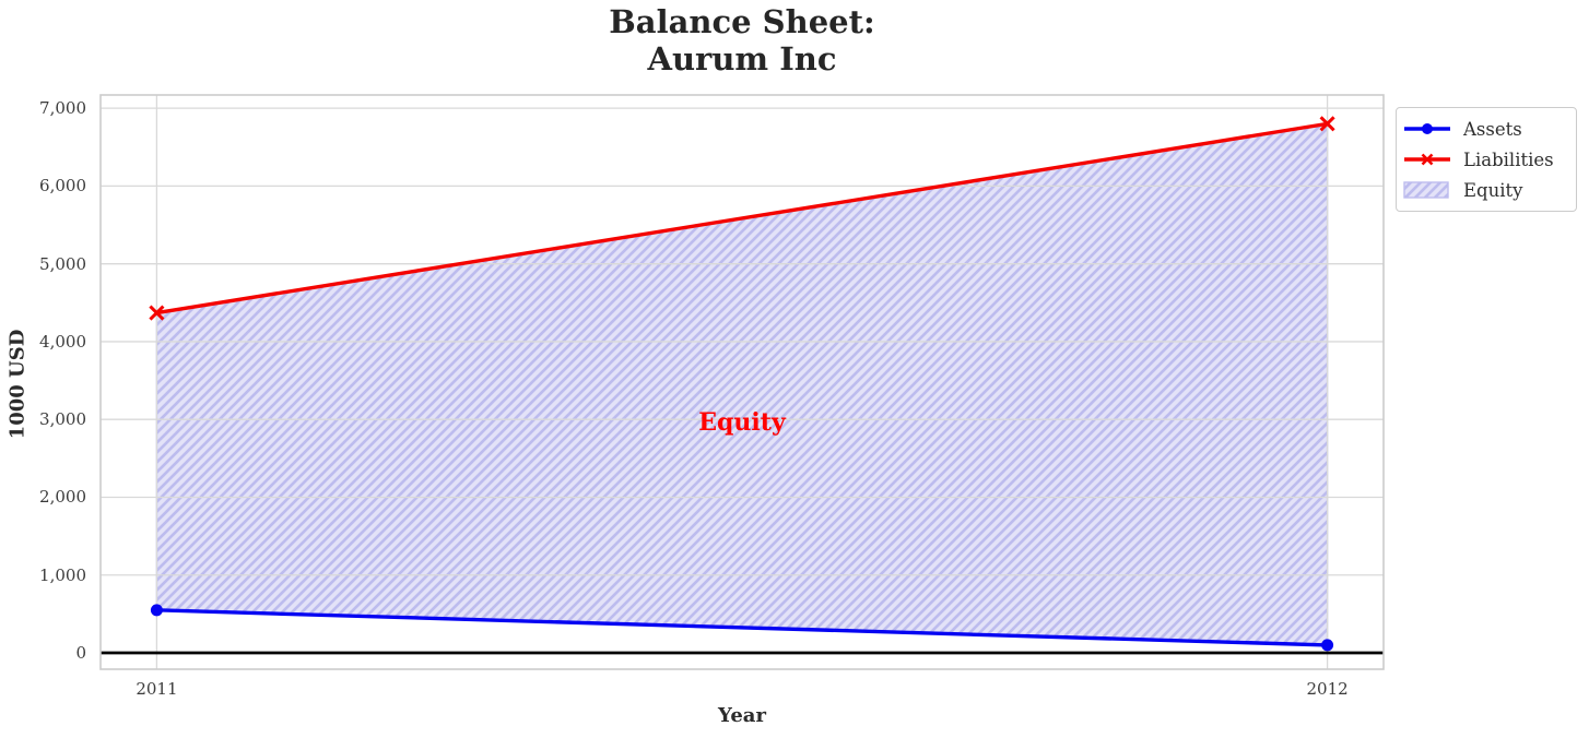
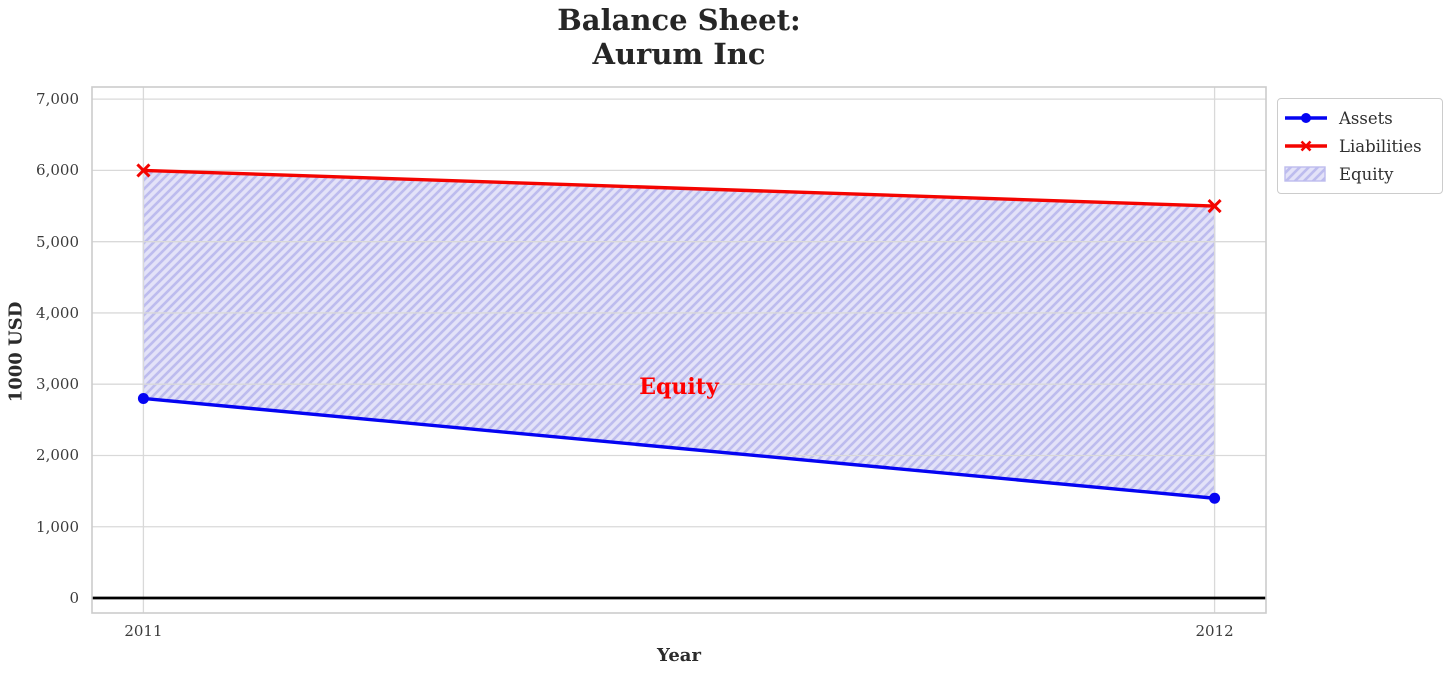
Assets/2011: 600 -> 2800
Liabilities/2011: 4400 -> 6000
Assets/2012: 100 -> 1400
Liabilities/2012: 6800 -> 5500
